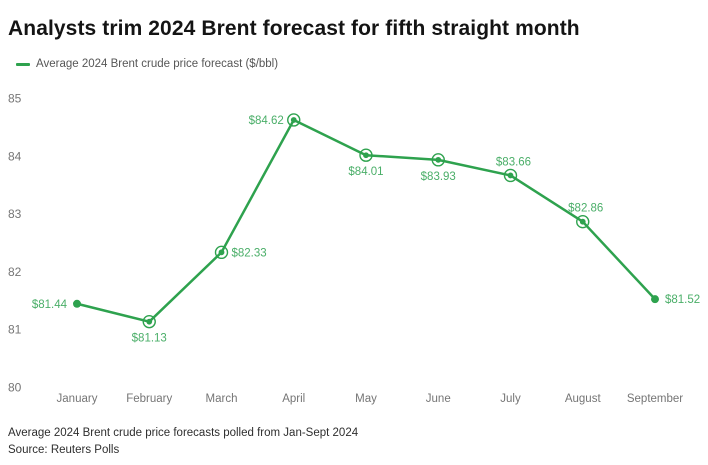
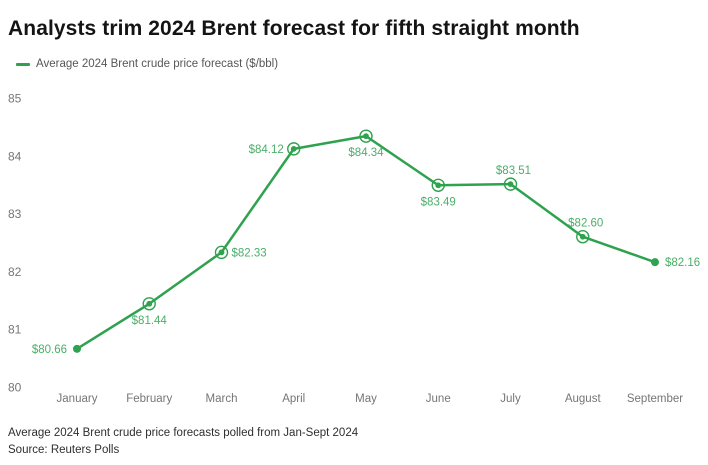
January: $81.44 -> $80.66
February: $81.13 -> $81.44
April: $84.62 -> $84.12
May: $84.01 -> $84.34
June: $83.93 -> $83.49
July: $83.66 -> $83.51
August: $82.86 -> $82.60
September: $81.52 -> $82.16
